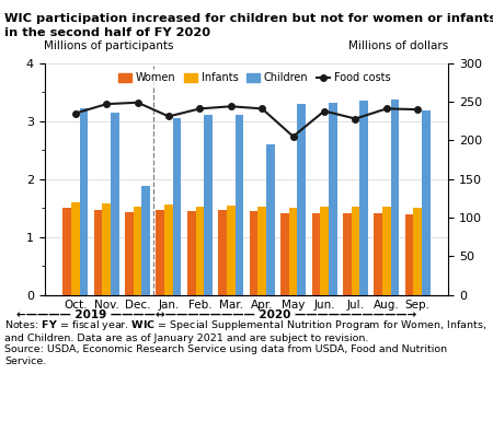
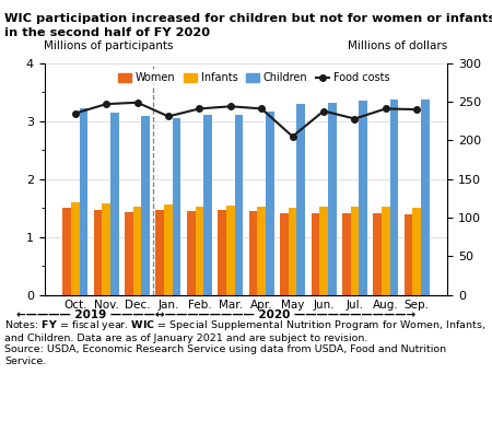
Children/Dec.: 1.88 -> 3.09
Children/Apr.: 2.60 -> 3.17
Children/Sep.: 3.18 -> 3.38
